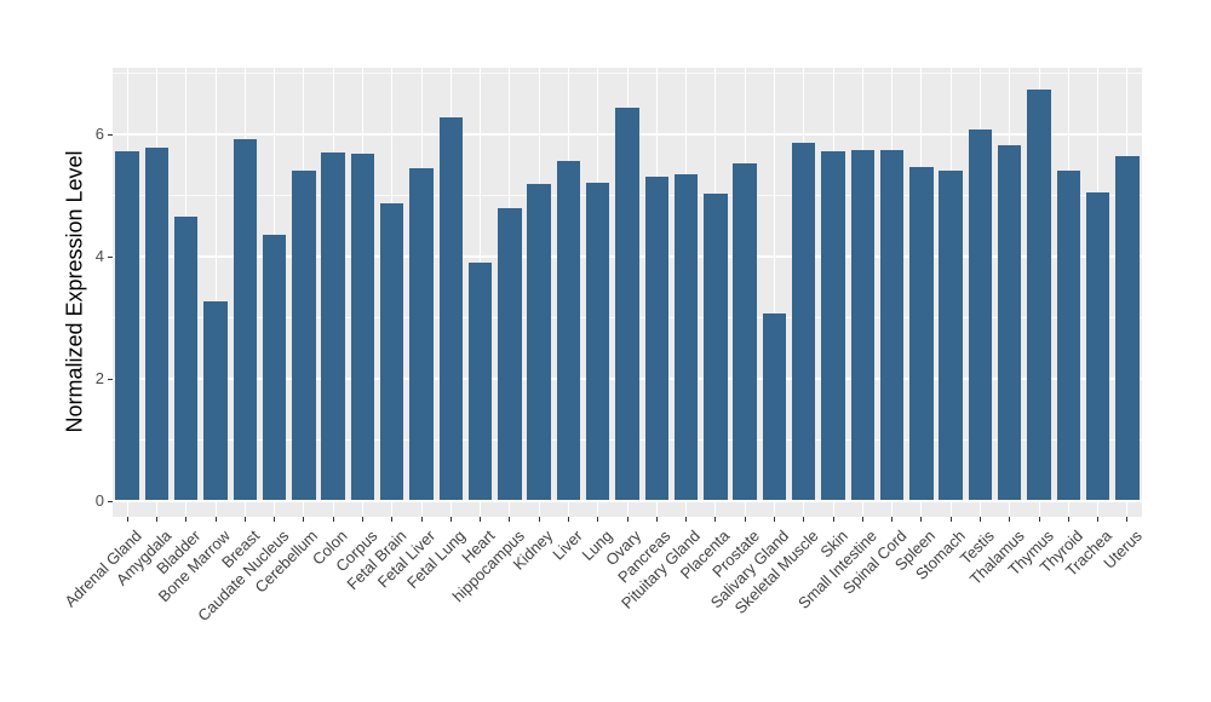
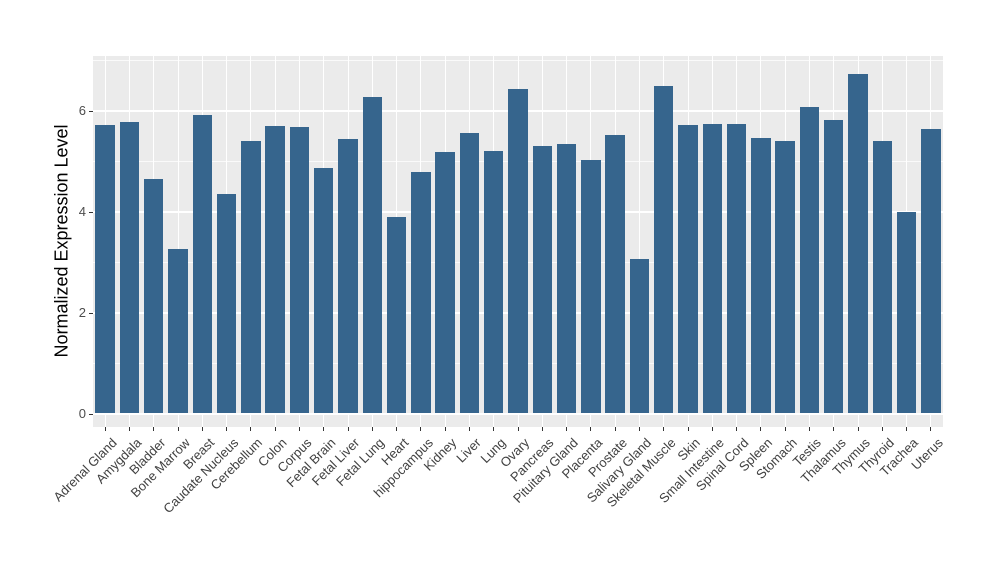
Skeletal Muscle: 5.9 -> 6.5
Trachea: 5.0 -> 4.0
